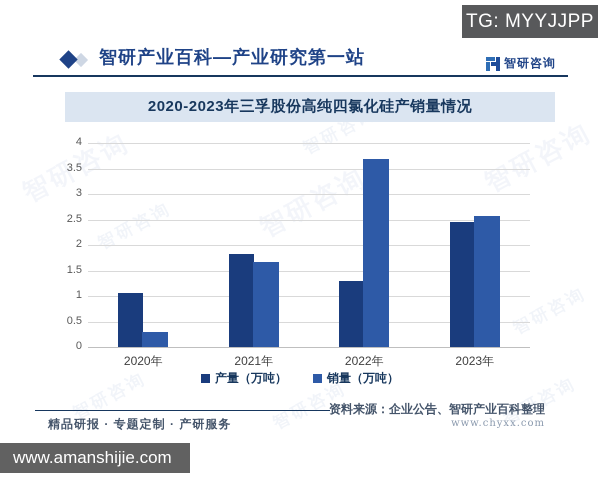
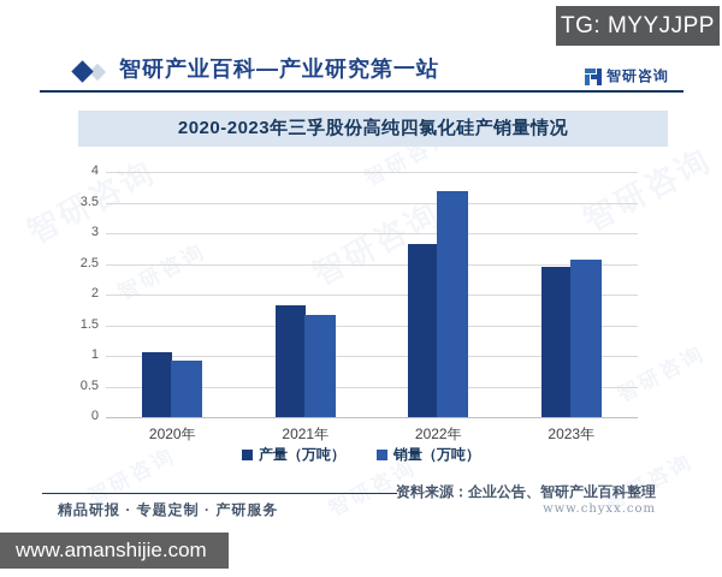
销量（万吨）/2020年: 0.3 -> 0.9
产量（万吨）/2022年: 1.3 -> 2.8
